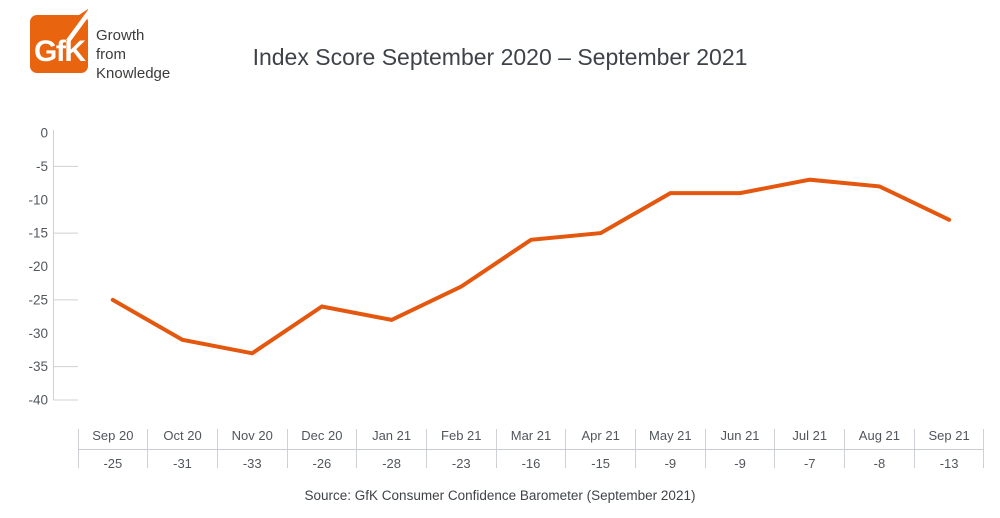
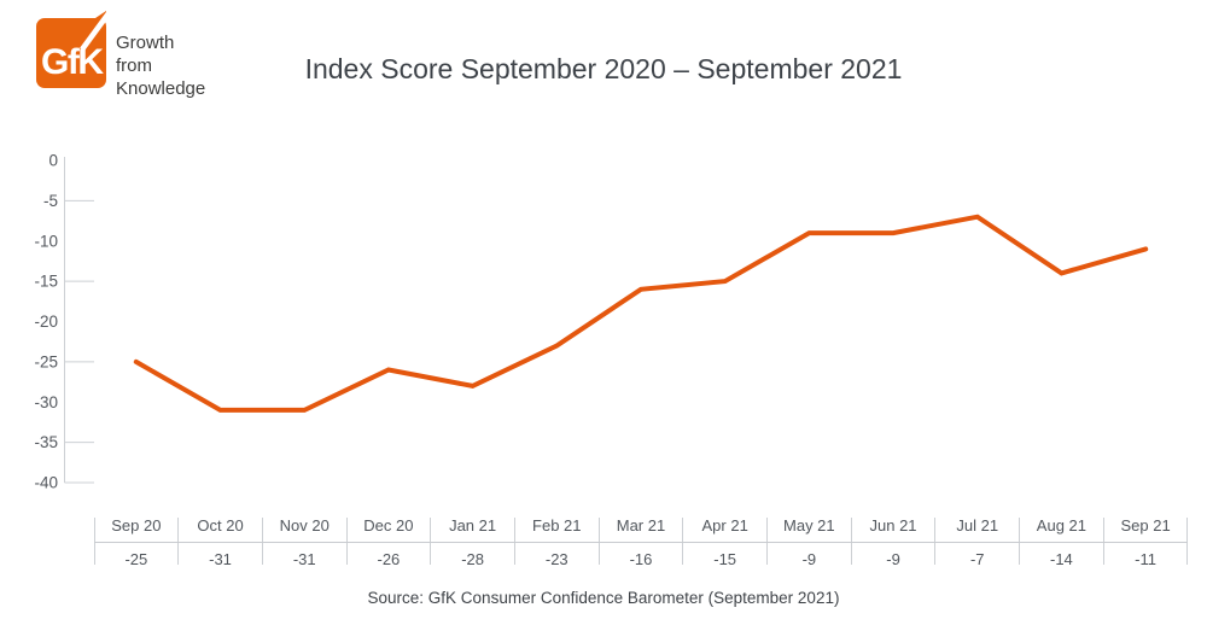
Nov 20: -33 -> -31
Aug 21: -8 -> -14
Sep 21: -13 -> -11
